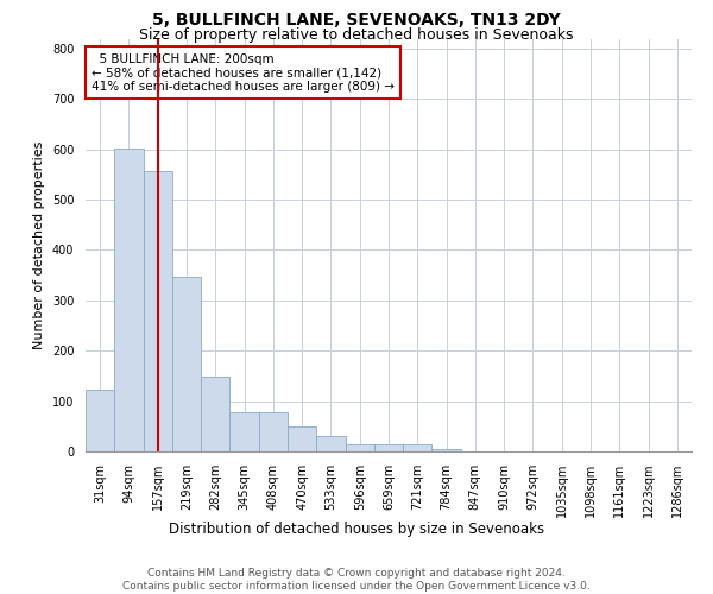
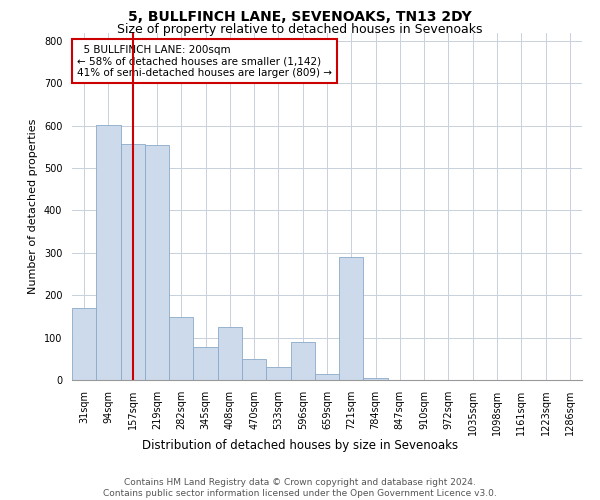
31sqm: 122 -> 170
219sqm: 347 -> 555
408sqm: 78 -> 125
596sqm: 14 -> 90
721sqm: 13 -> 290
